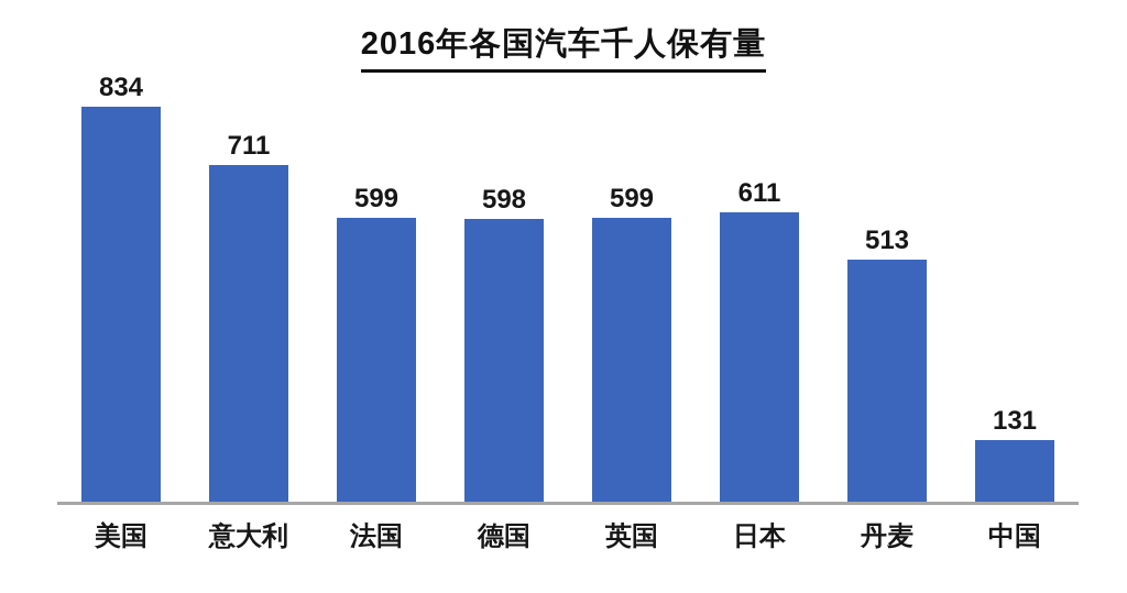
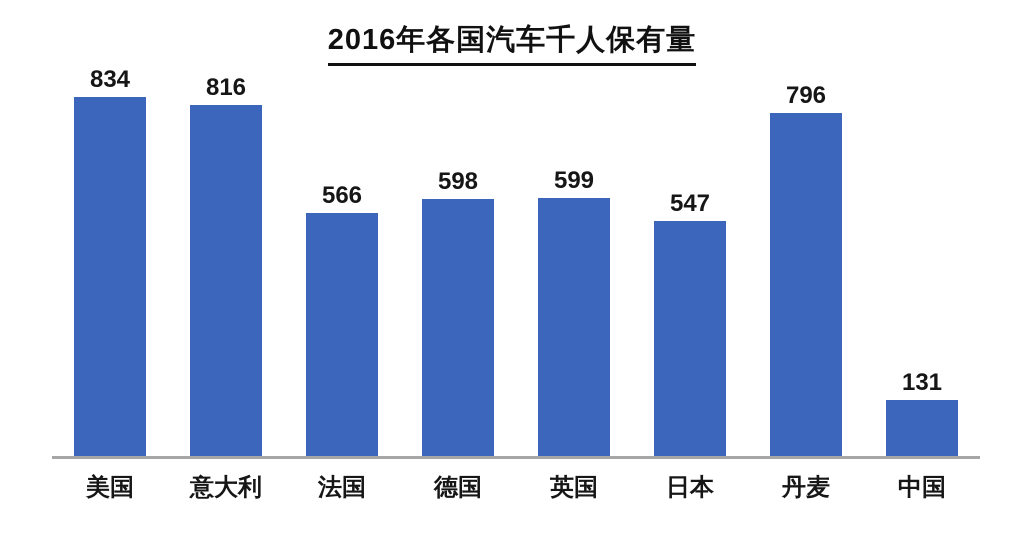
意大利: 711 -> 816
法国: 599 -> 566
日本: 611 -> 547
丹麦: 513 -> 796
